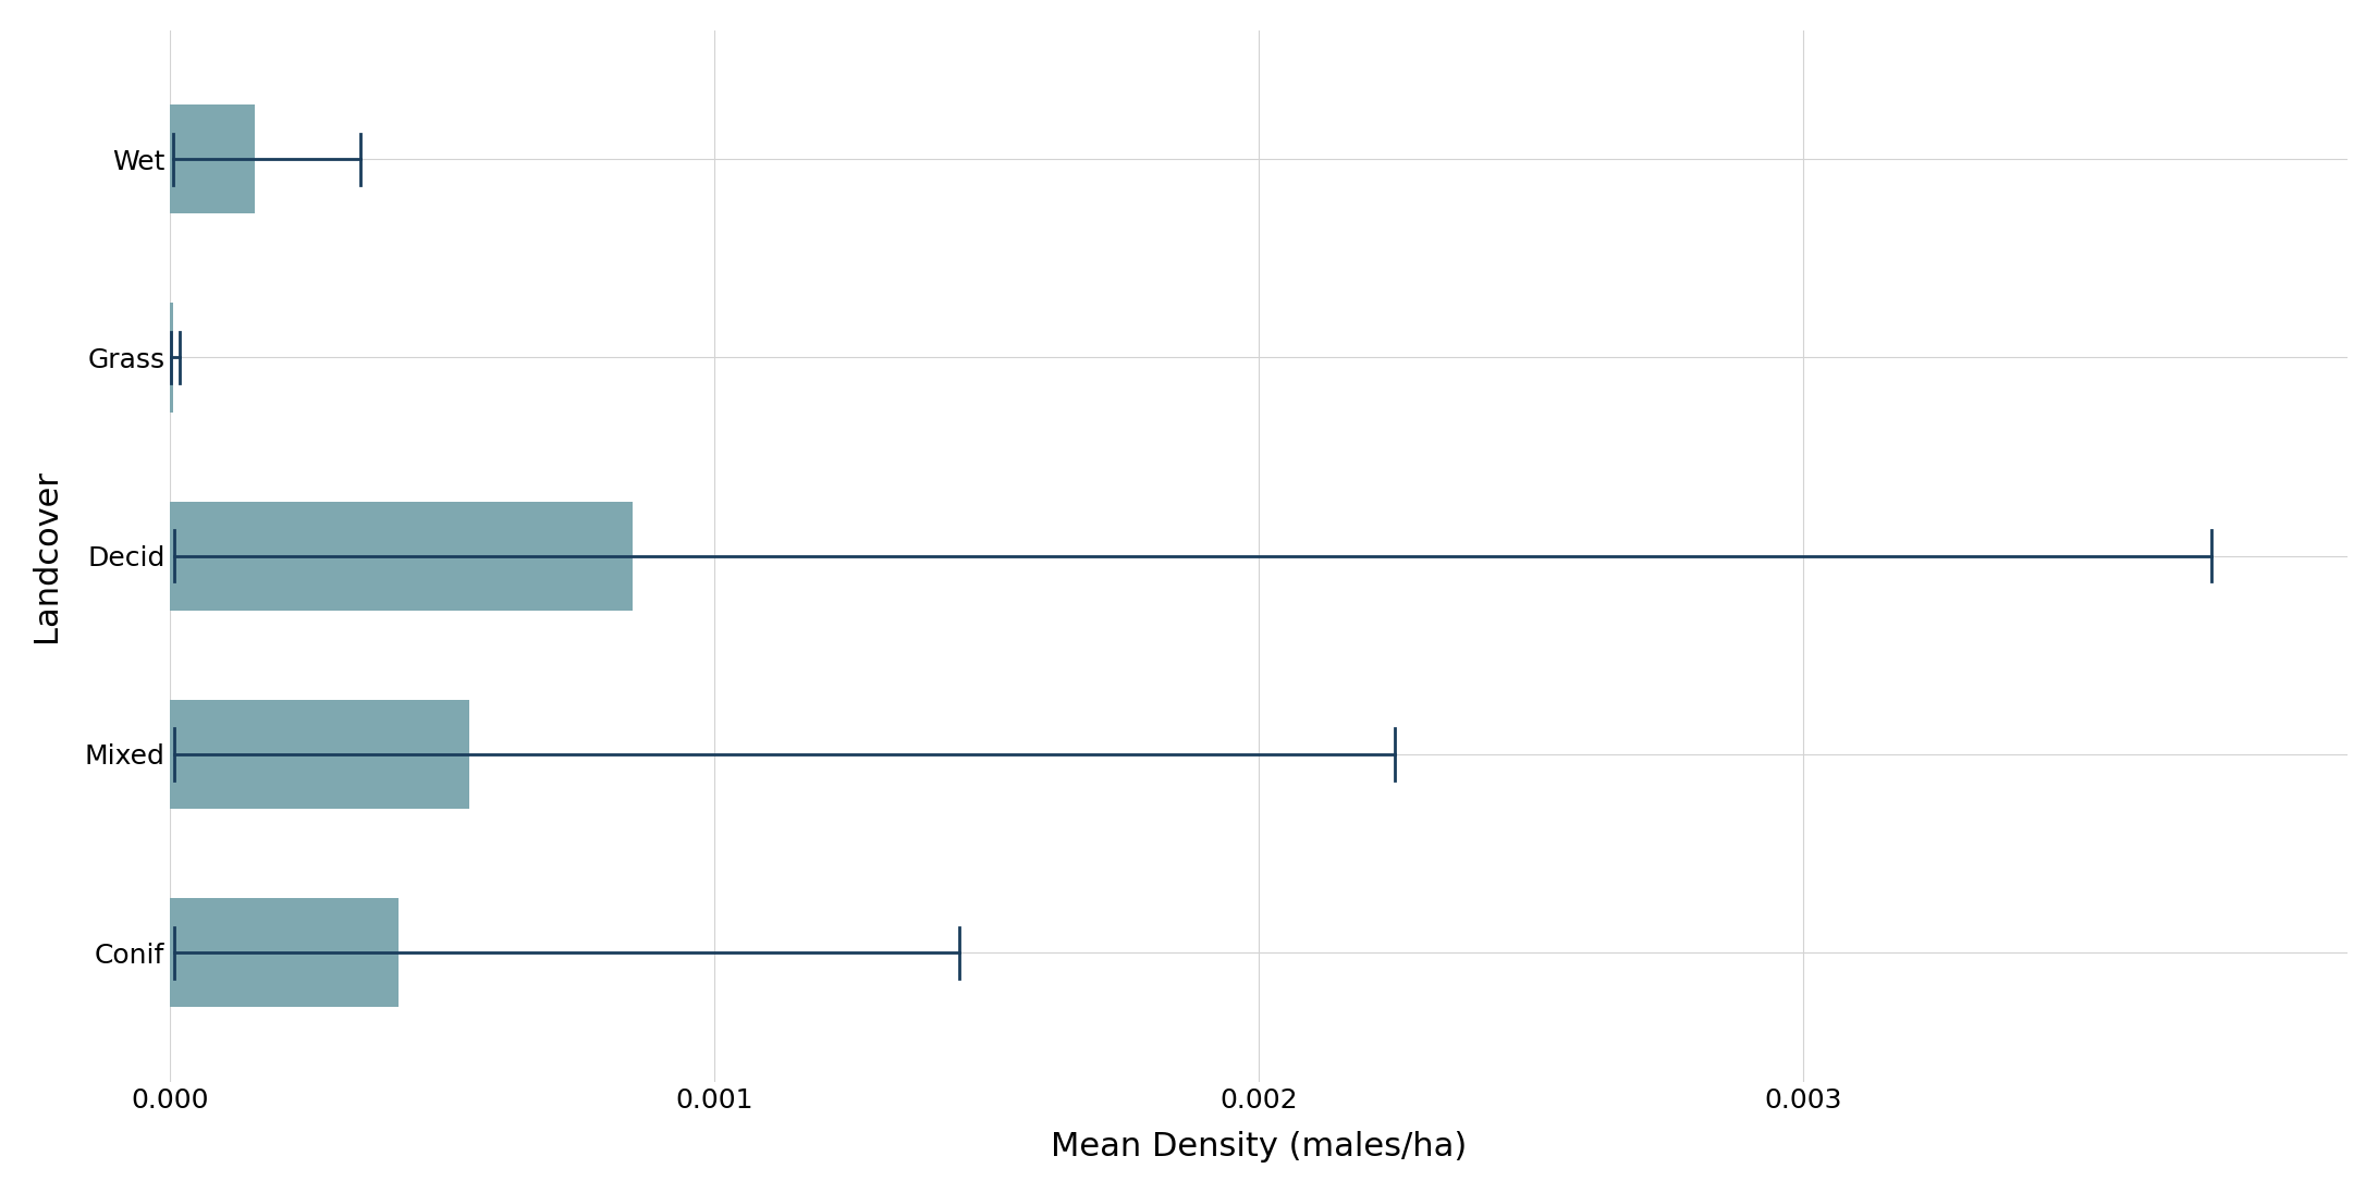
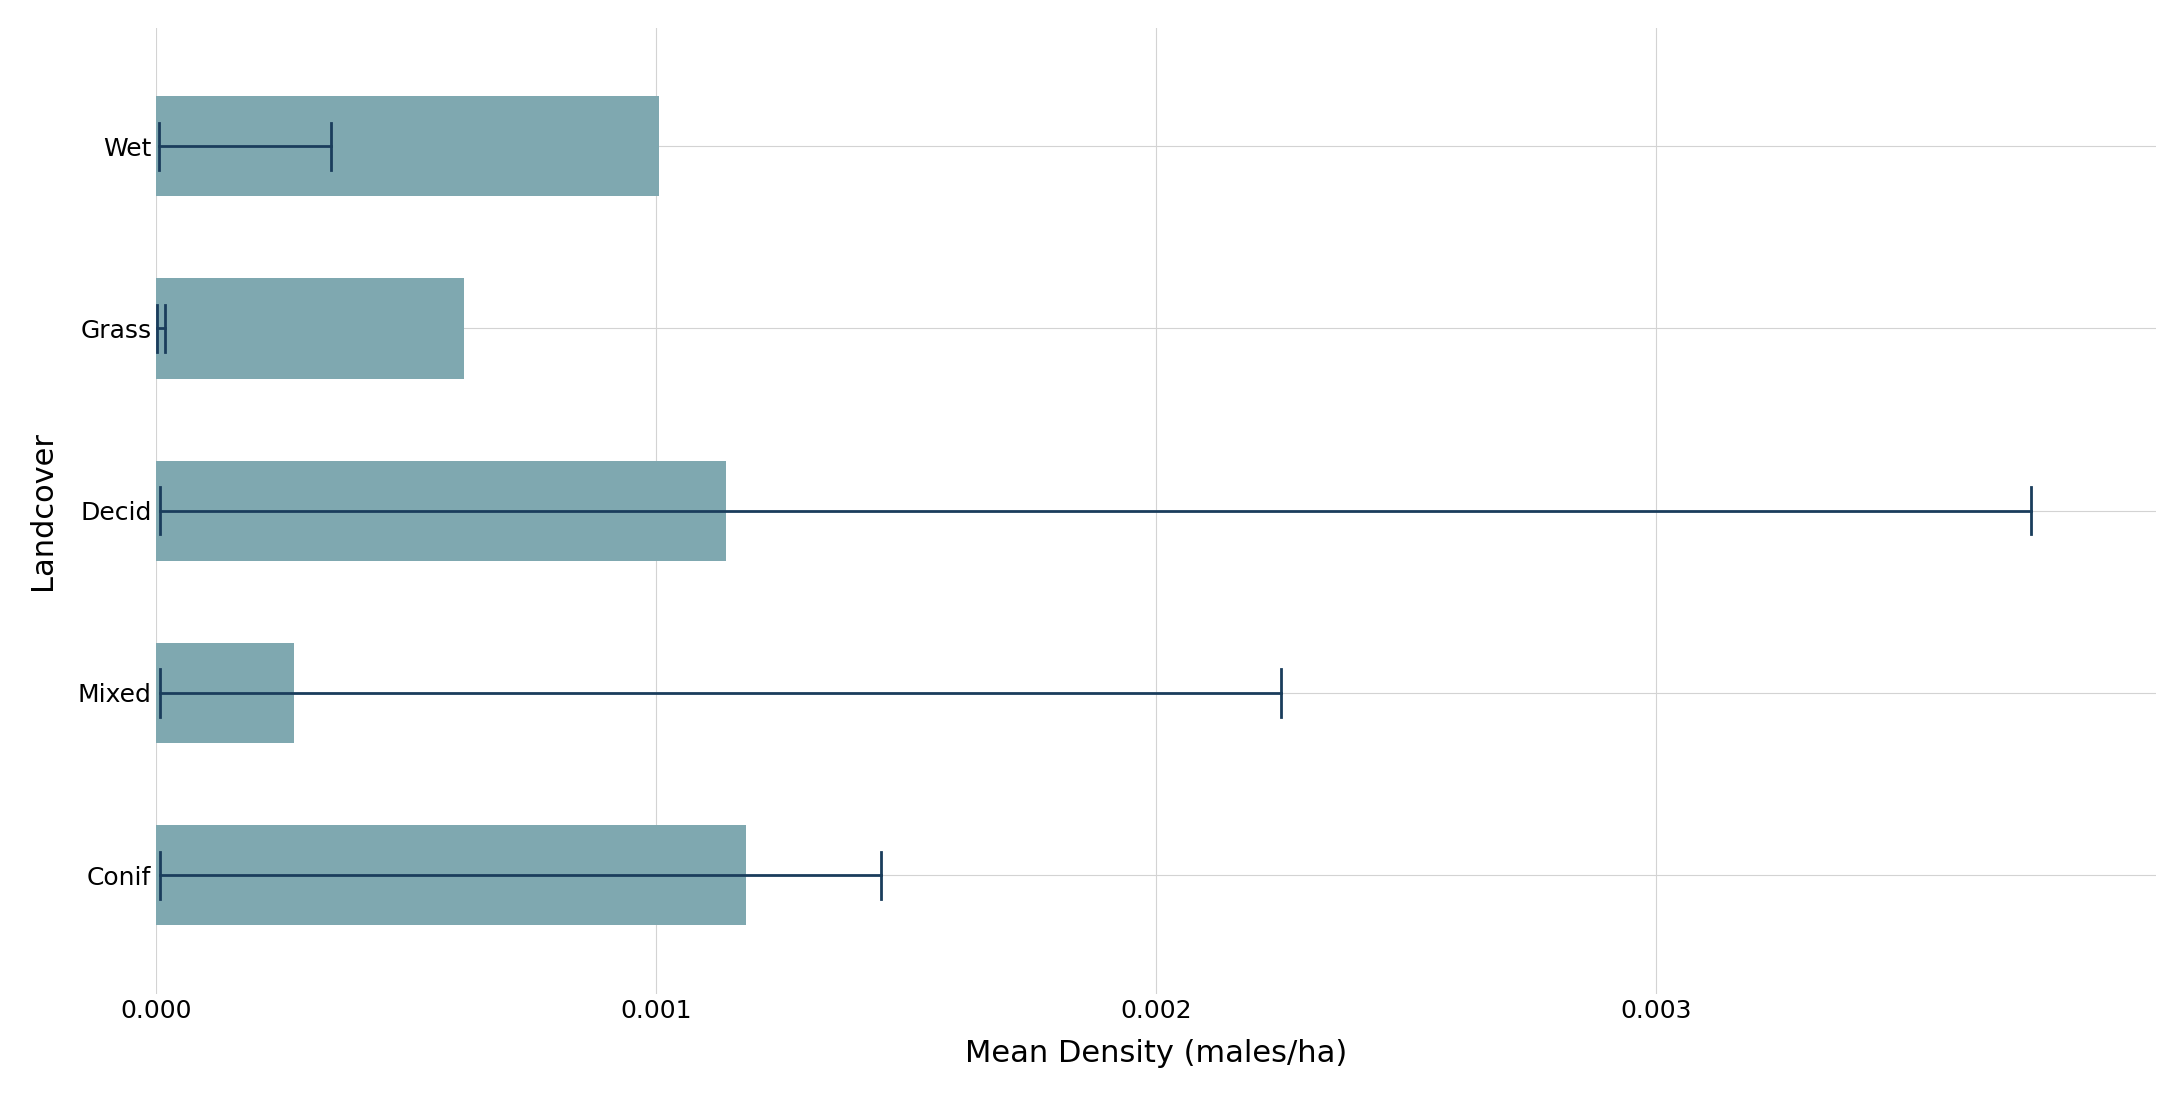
Wet: 0.000155 -> 0.001005
Grass: 0.000005 -> 0.000615
Decid: 0.000850 -> 0.001140
Mixed: 0.000550 -> 0.000275
Conif: 0.000420 -> 0.001180
